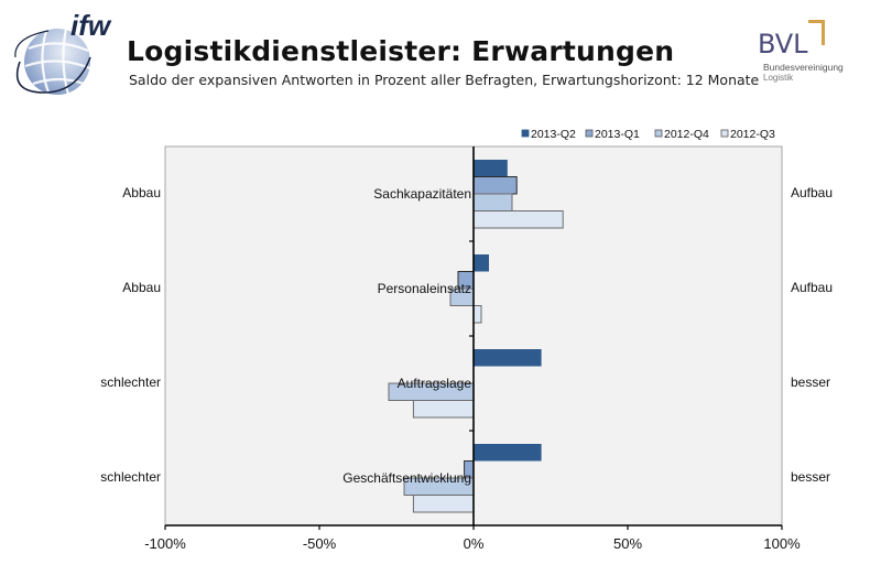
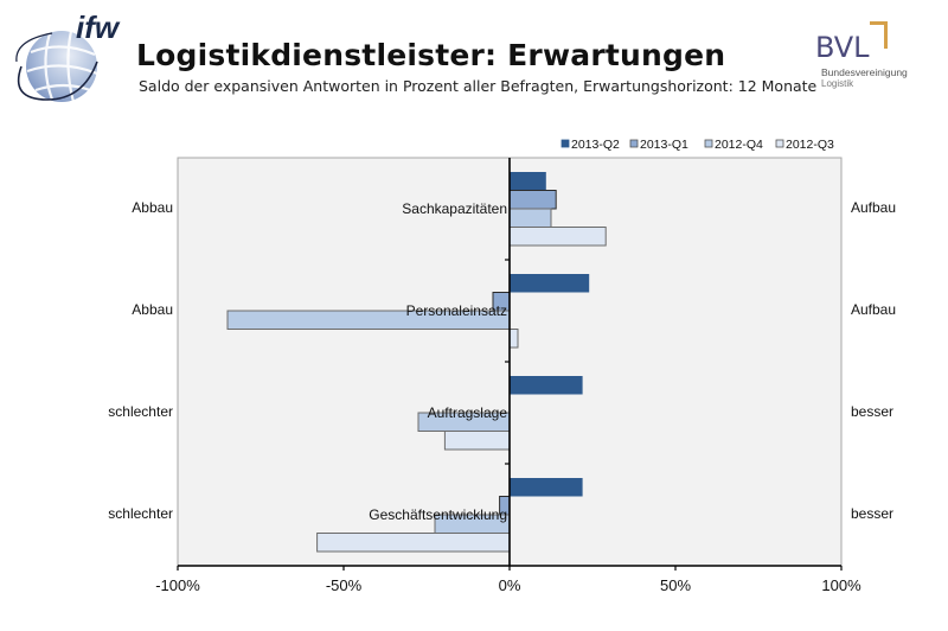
2013-Q2/Personaleinsatz: 5% -> 24%
2012-Q4/Personaleinsatz: -8% -> -85%
2012-Q3/Geschäftsentwicklung: -20% -> -58%
